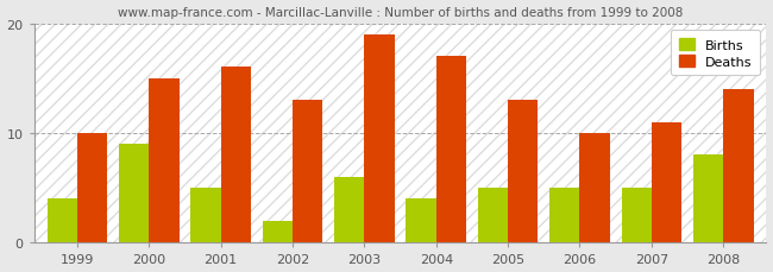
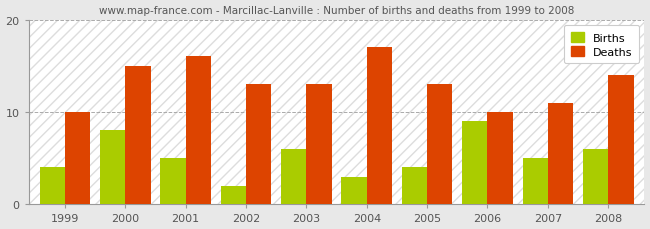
Births/2000: 9 -> 8
Deaths/2003: 19 -> 13
Births/2004: 4 -> 3
Births/2005: 5 -> 4
Births/2006: 5 -> 9
Births/2008: 8 -> 6
